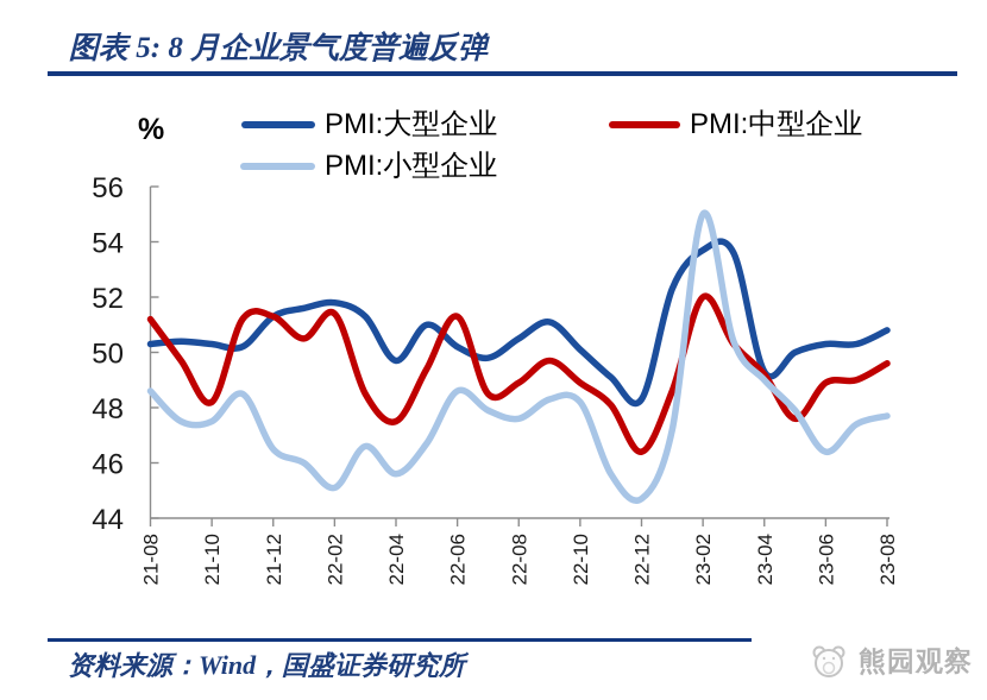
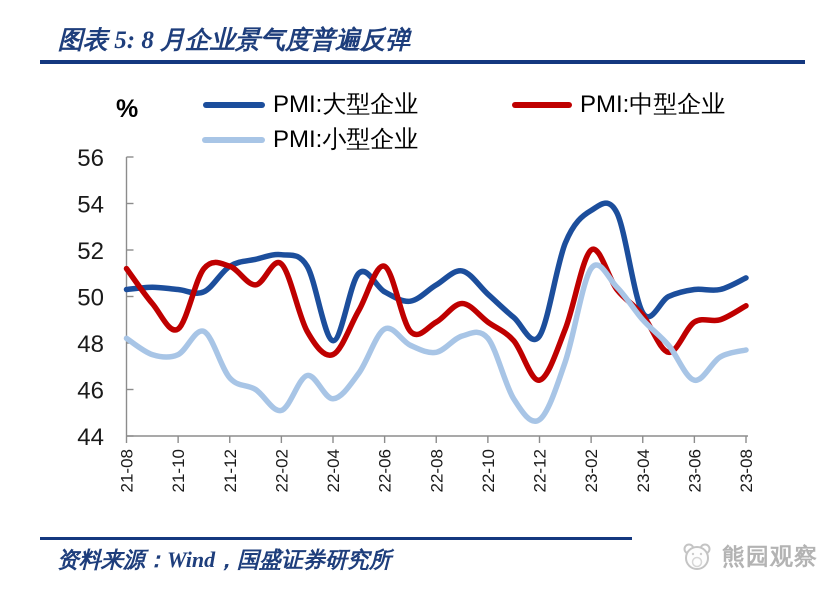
PMI:小型企业/21-08: 48.6 -> 48.2
PMI:中型企业/21-10: 48.2 -> 48.6
PMI:大型企业/22-04: 49.7 -> 48.1
PMI:小型企业/23-02: 55.0 -> 51.2
